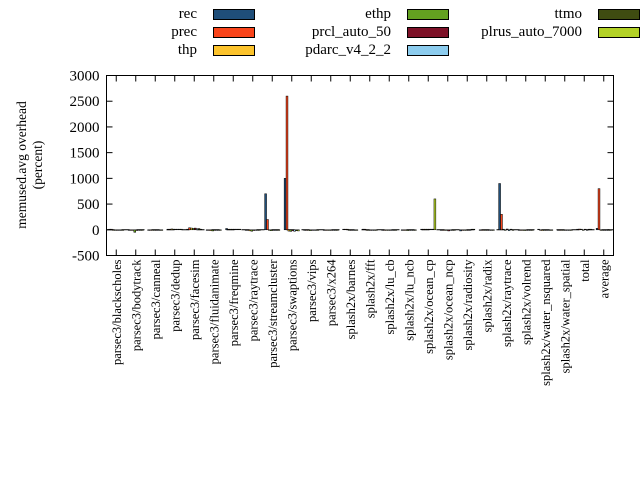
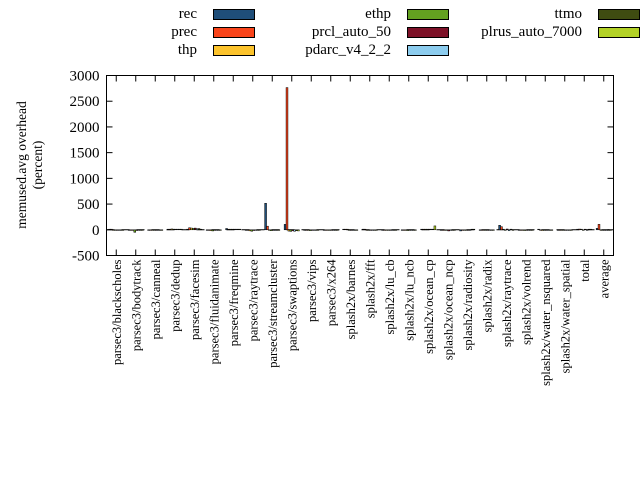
rec/parsec3/streamcluster: 700 -> 500
prec/parsec3/streamcluster: 200 -> 100
rec/parsec3/swaptions: 1000 -> 100
prec/parsec3/swaptions: 2600 -> 2800
plrus_auto_7000/splash2x/ocean_cp: 600 -> 100
rec/splash2x/raytrace: 900 -> 100
prec/splash2x/raytrace: 300 -> 100
prec/average: 800 -> 100
